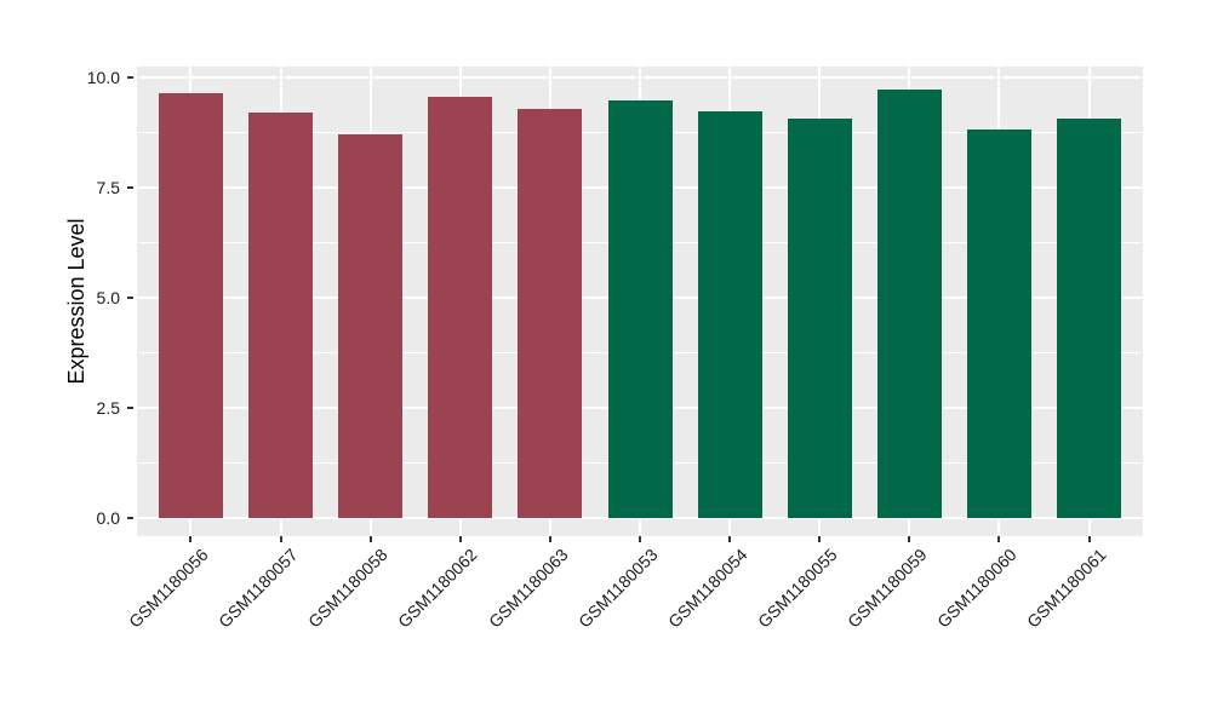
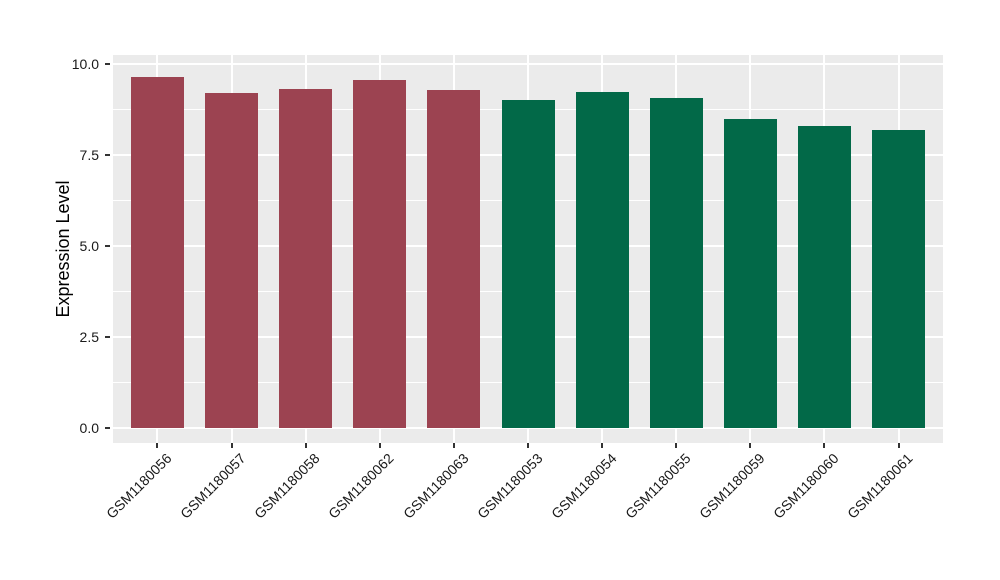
GSM1180058: 8.7 -> 9.3
GSM1180053: 9.5 -> 9.0
GSM1180059: 9.7 -> 8.5
GSM1180060: 8.8 -> 8.3
GSM1180061: 9.1 -> 8.2
